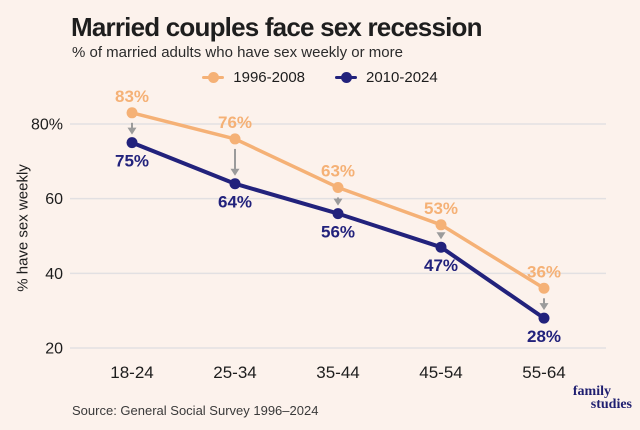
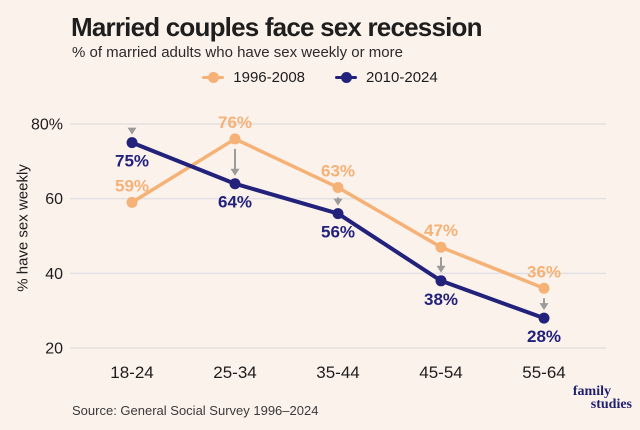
1996-2008/18-24: 83% -> 59%
1996-2008/45-54: 53% -> 47%
2010-2024/45-54: 47% -> 38%
